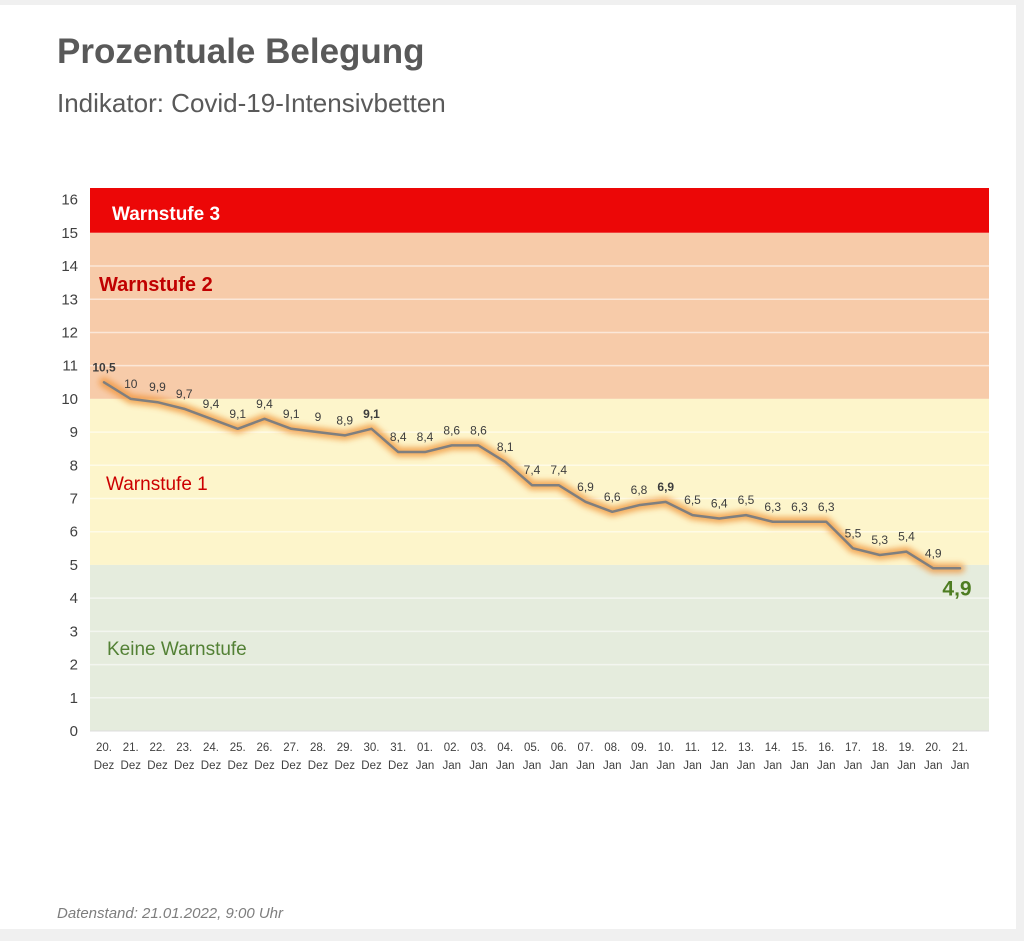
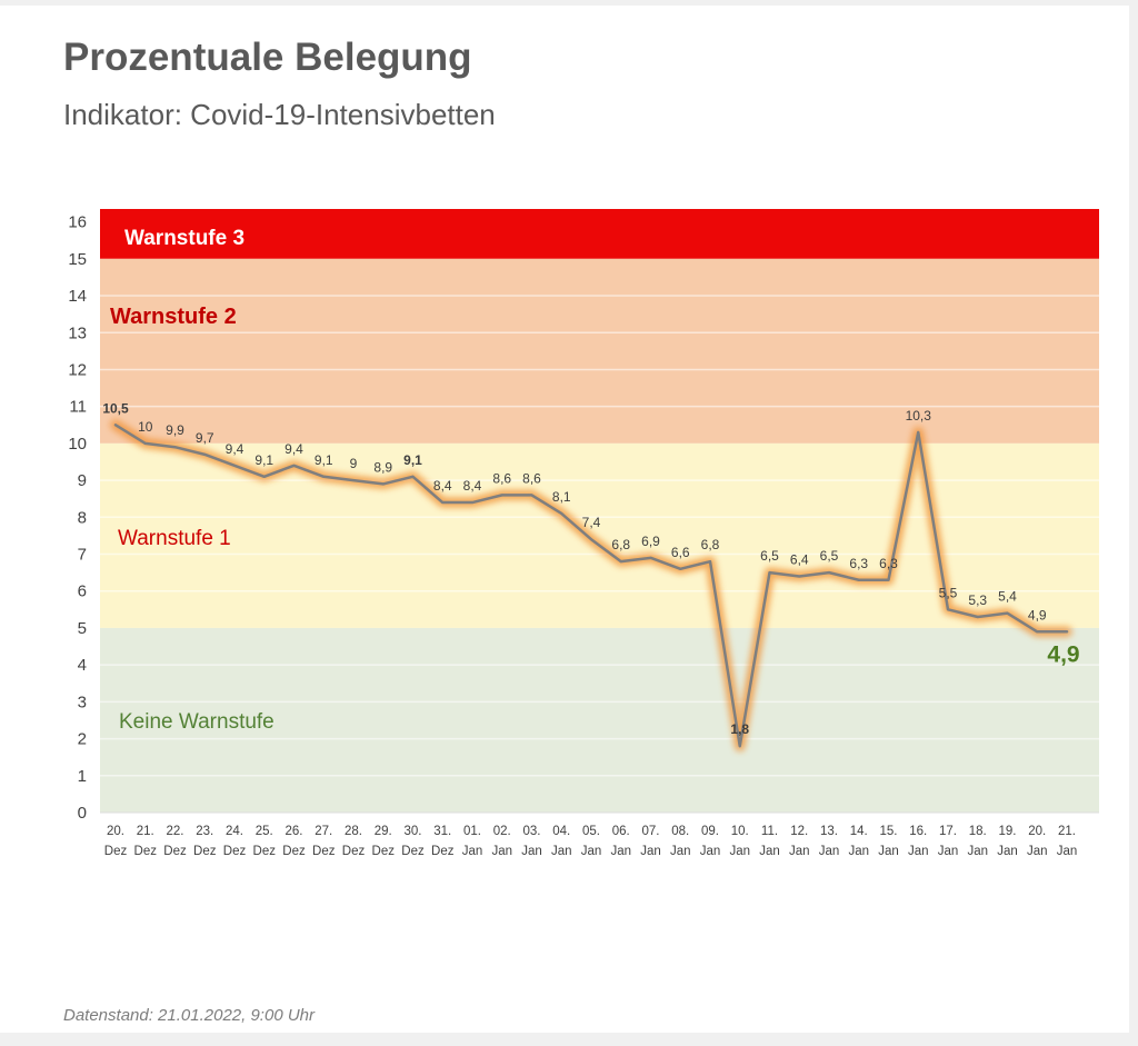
06. Jan: 7,4 -> 6,8
10. Jan: 6,9 -> 1,8
16. Jan: 6,3 -> 10,3
